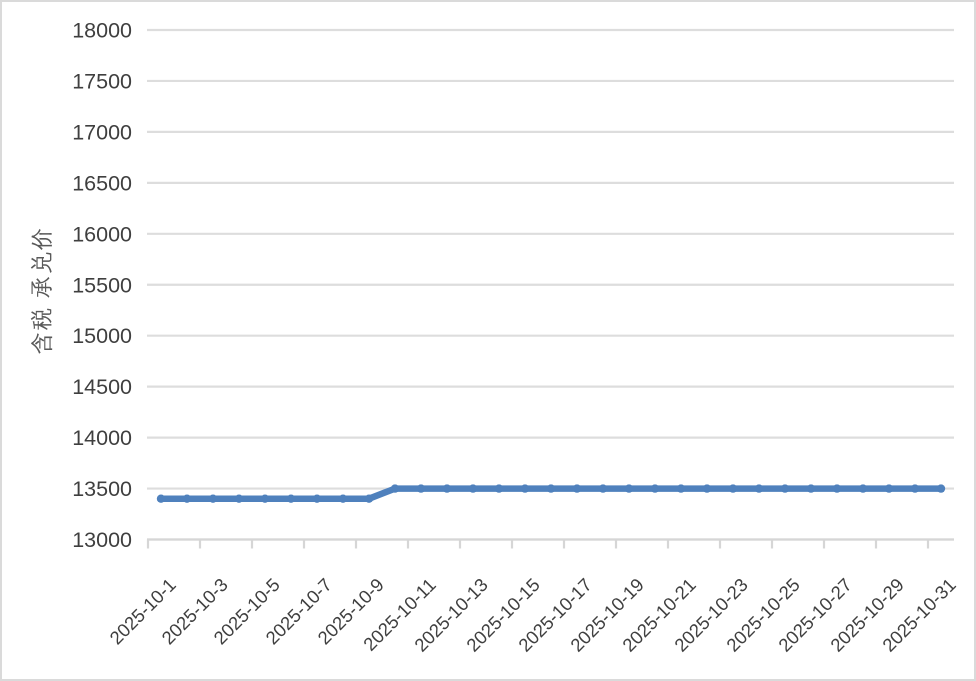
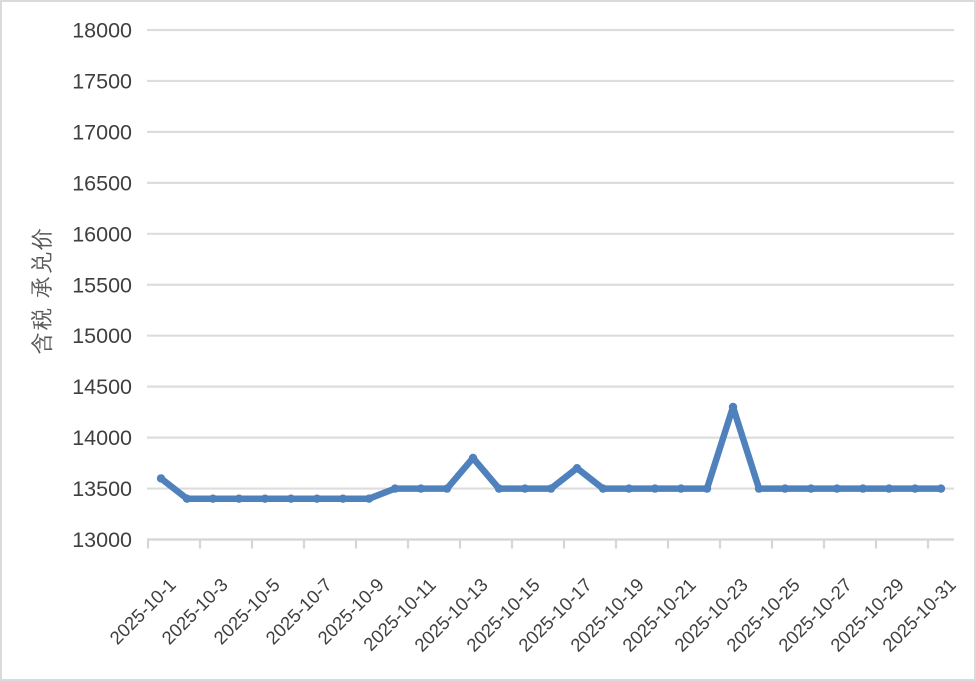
2025-10-1: 13400 -> 13600
2025-10-13: 13500 -> 13800
2025-10-17: 13500 -> 13700
2025-10-23: 13500 -> 14300
